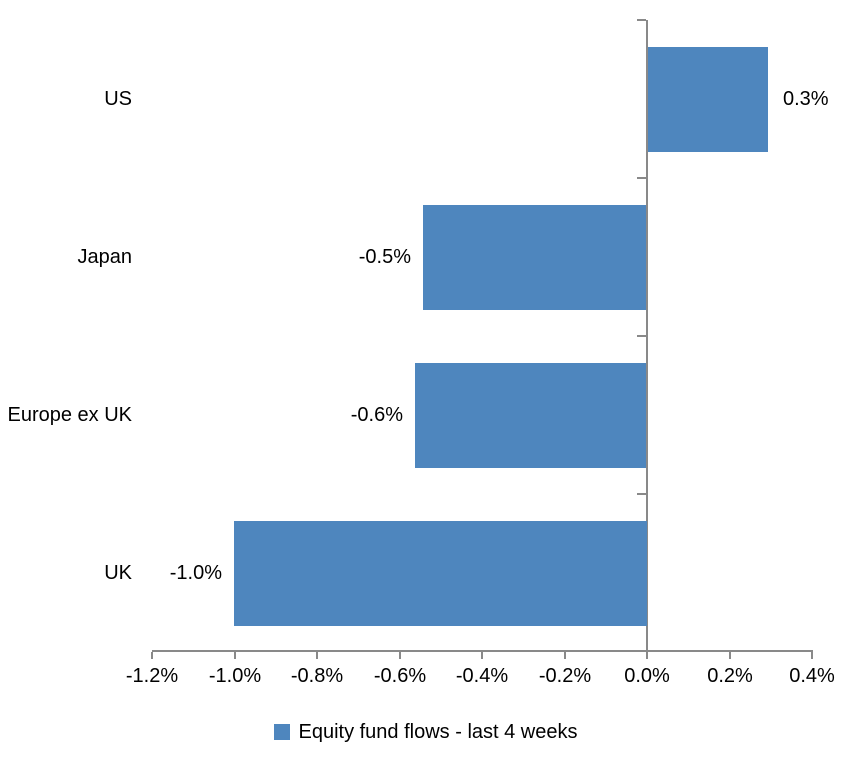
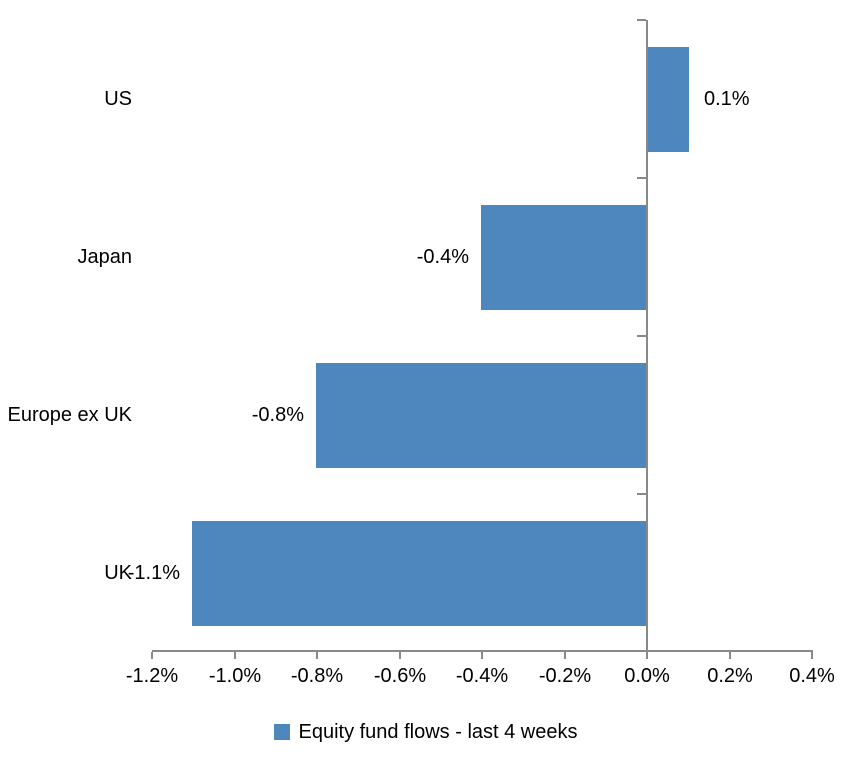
US: 0.3% -> 0.1%
Japan: -0.5% -> -0.4%
Europe ex UK: -0.6% -> -0.8%
UK: -1.0% -> -1.1%
